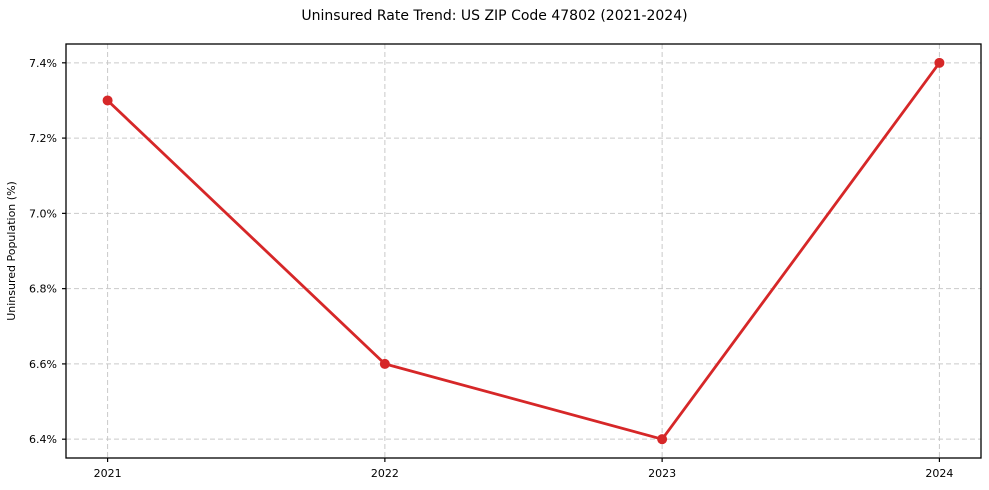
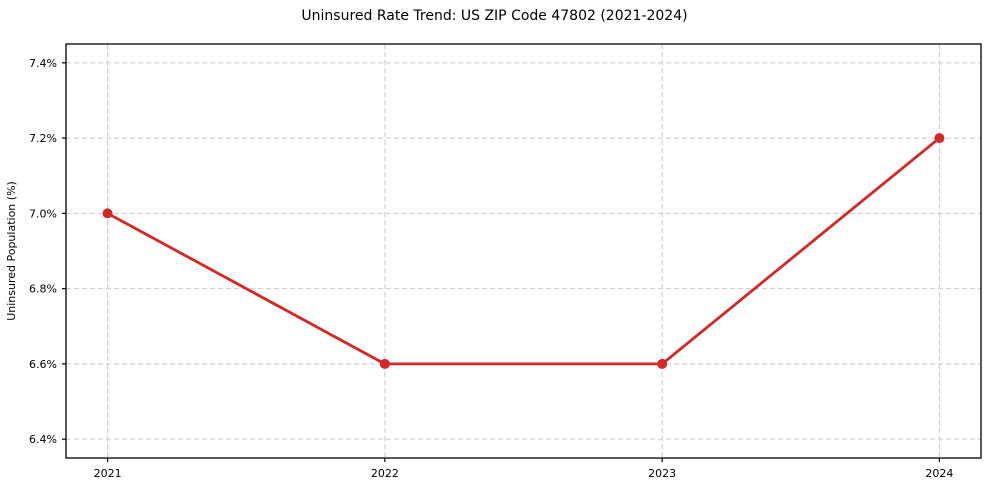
2021: 7.3% -> 7.0%
2023: 6.4% -> 6.6%
2024: 7.4% -> 7.2%
